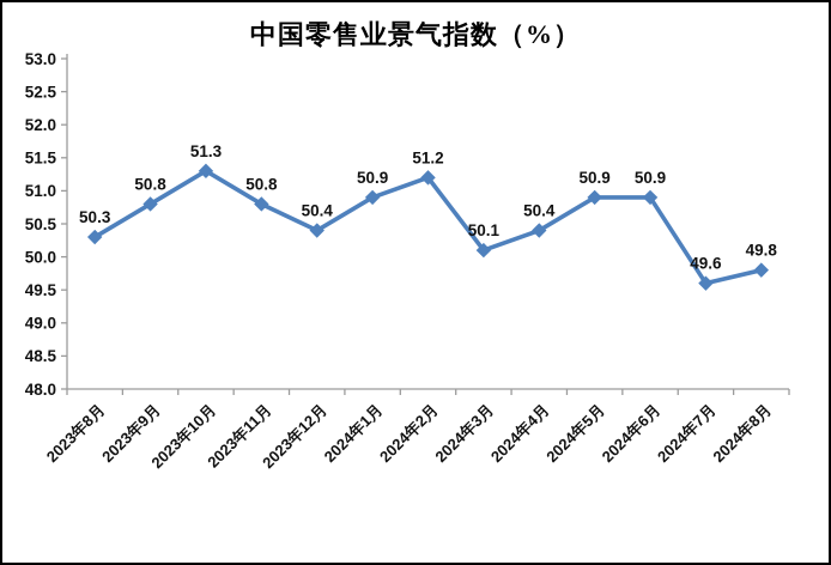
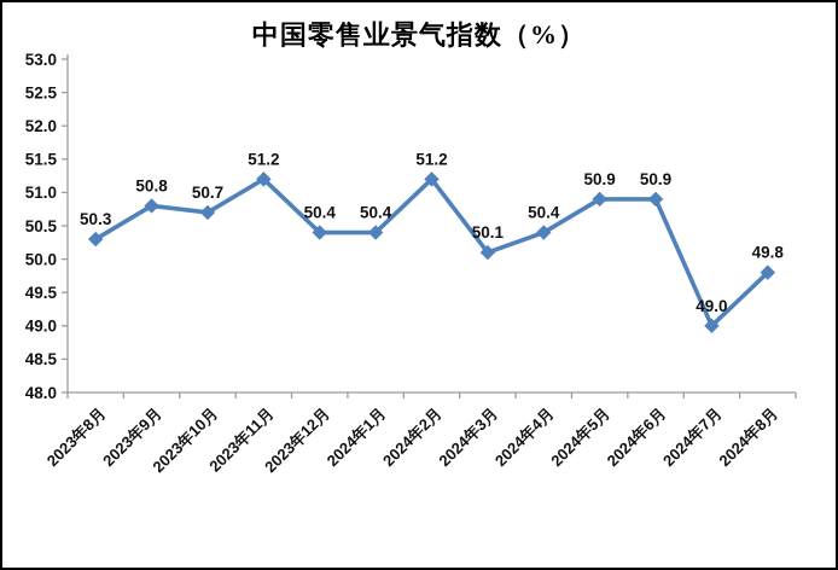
2023年10月: 51.3 -> 50.7
2023年11月: 50.8 -> 51.2
2024年1月: 50.9 -> 50.4
2024年7月: 49.6 -> 49.0
